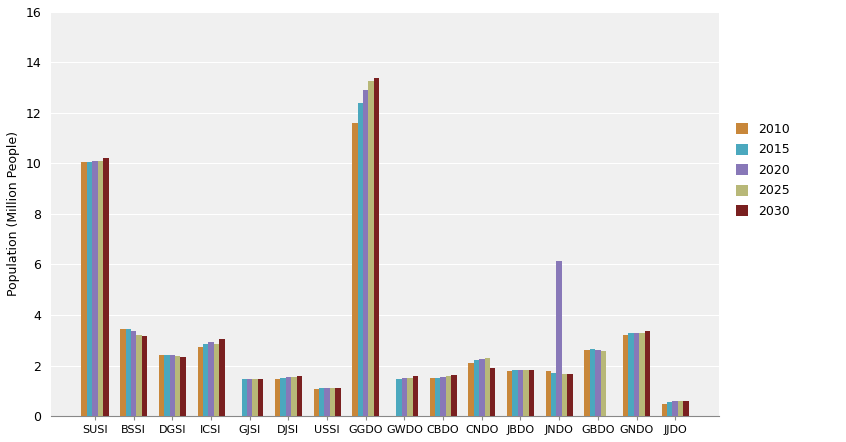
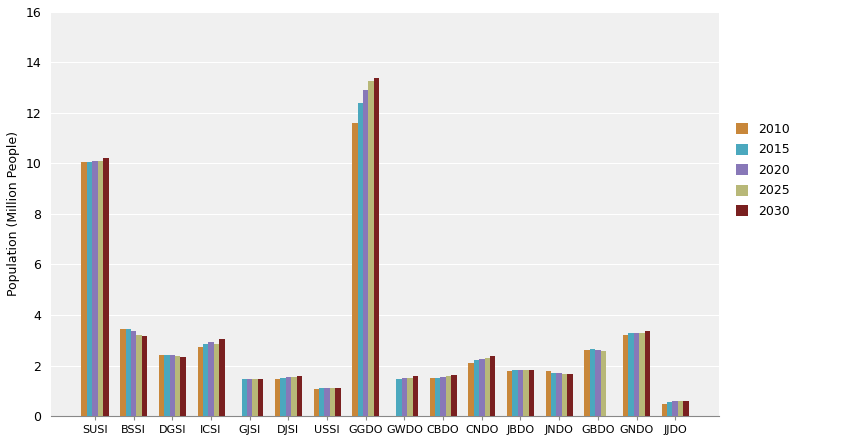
2030/CNDO: 1.90 -> 2.38
2020/JNDO: 6.15 -> 1.70
